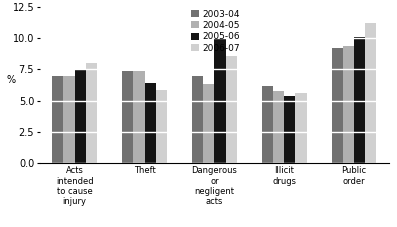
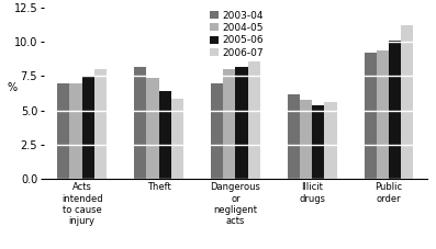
2003-04/Theft: 7.4 -> 8.2
2004-05/Dangerous or negligent acts: 6.3 -> 8.0
2005-06/Dangerous or negligent acts: 9.9 -> 8.2
